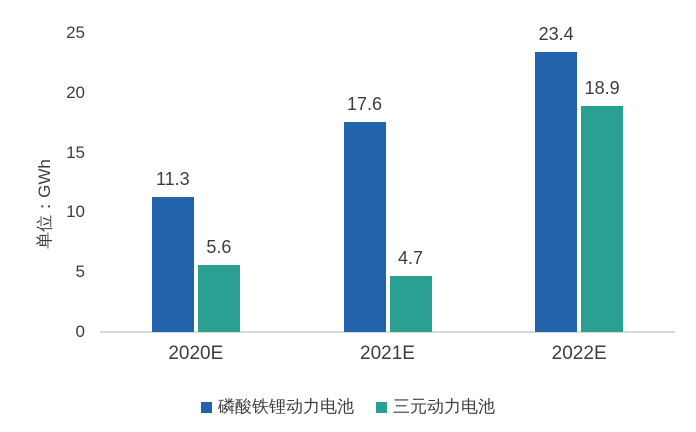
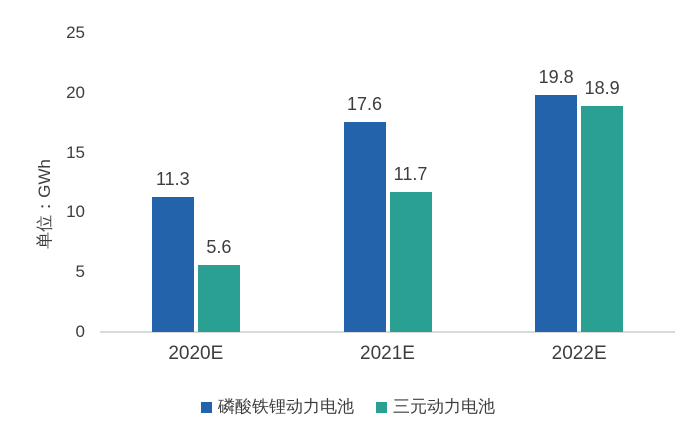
三元动力电池/2021E: 4.7 -> 11.7
磷酸铁锂动力电池/2022E: 23.4 -> 19.8
